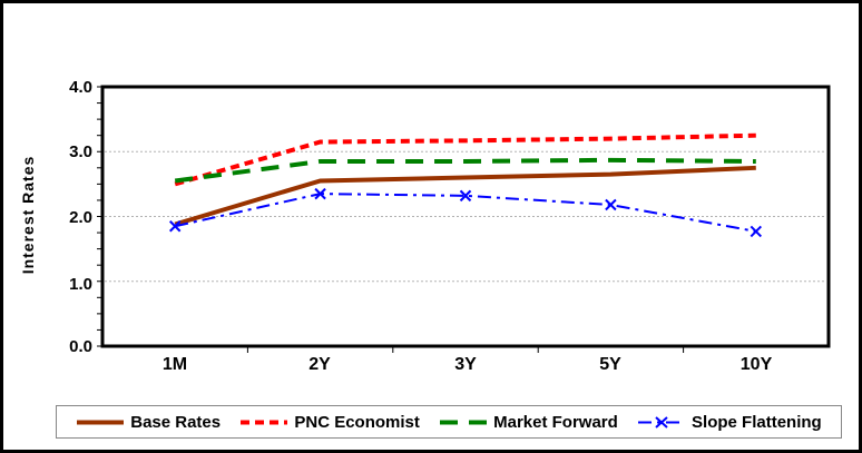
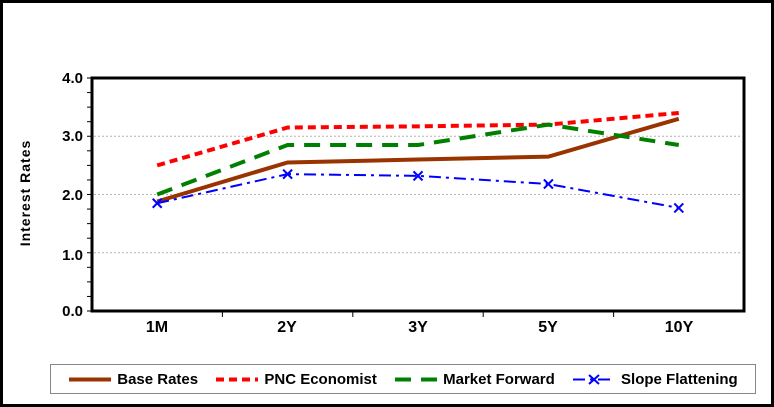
Market Forward/1M: 2.5 -> 2.0
Market Forward/5Y: 2.9 -> 3.2
Base Rates/10Y: 2.8 -> 3.3
PNC Economist/10Y: 3.2 -> 3.4
